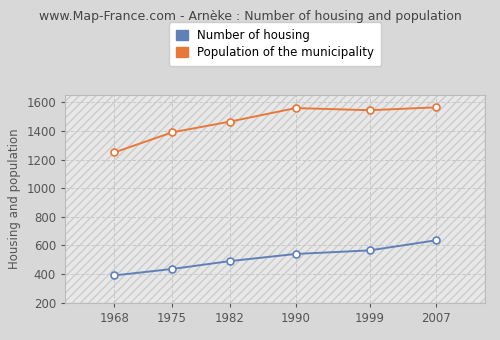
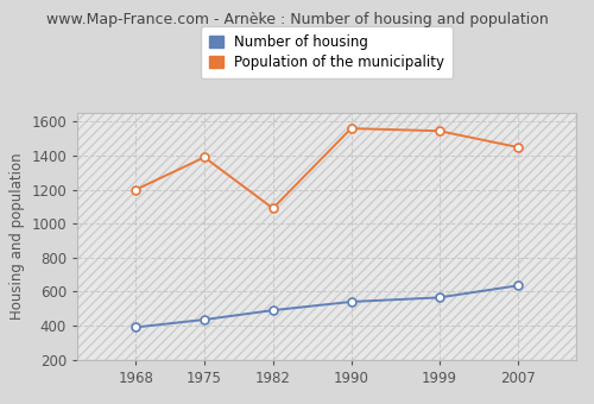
Population of the municipality/1968: 1250 -> 1200
Population of the municipality/1982: 1460 -> 1090
Population of the municipality/2007: 1560 -> 1450
